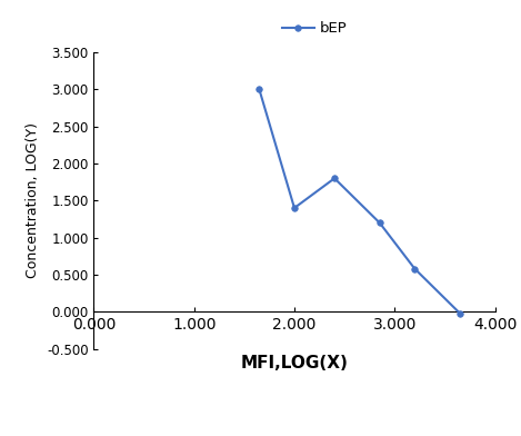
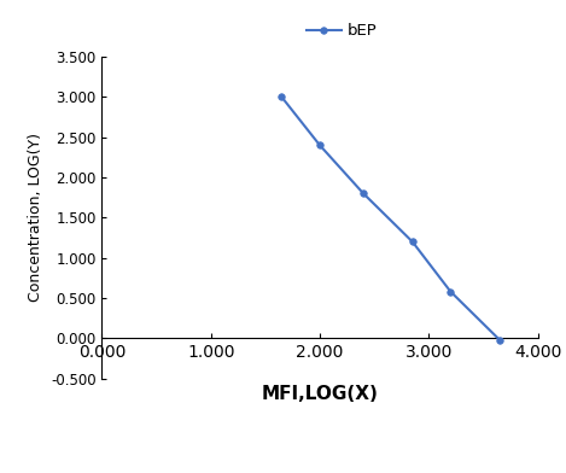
2.000: 1.40 -> 2.40
